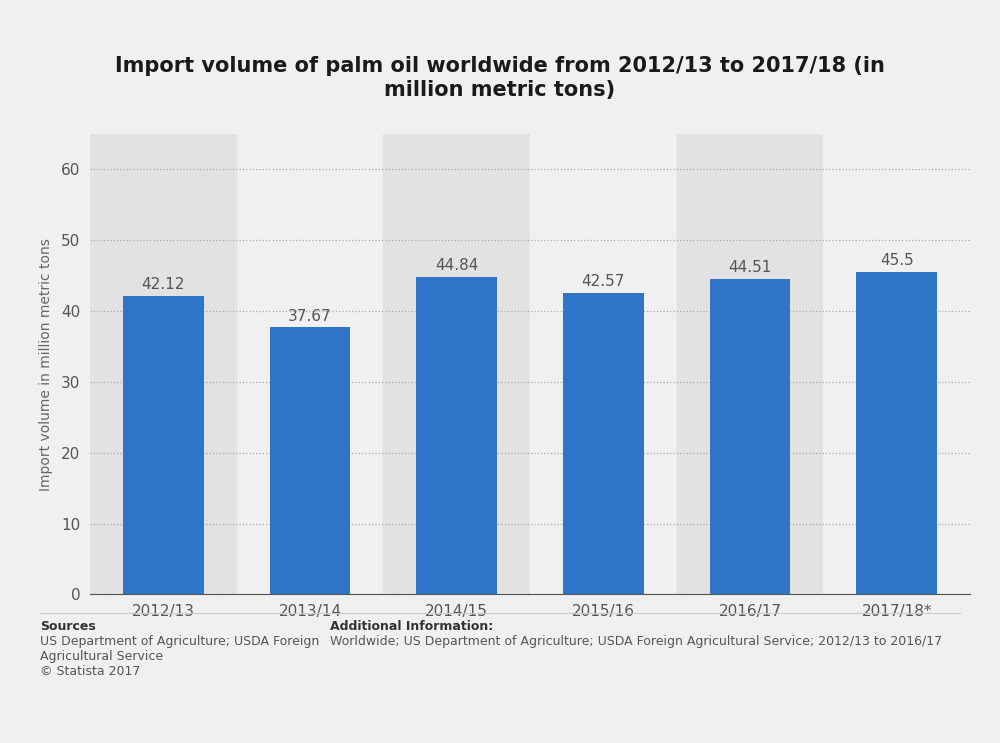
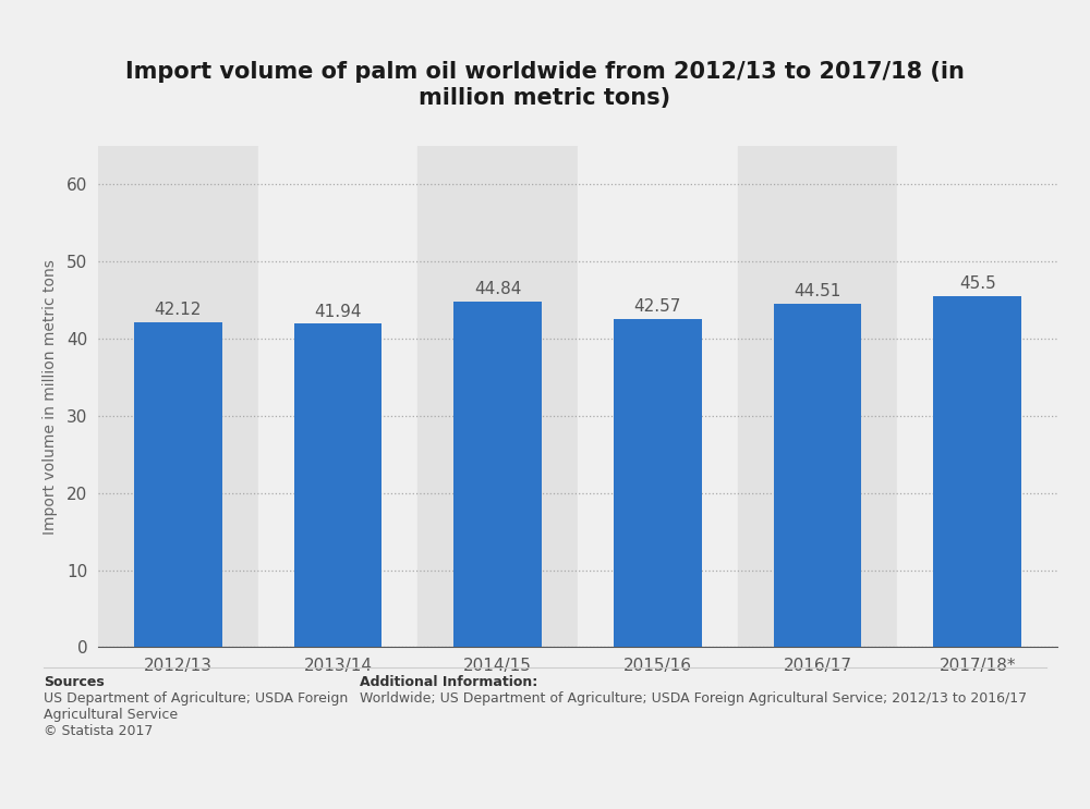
2013/14: 37.67 -> 41.94
